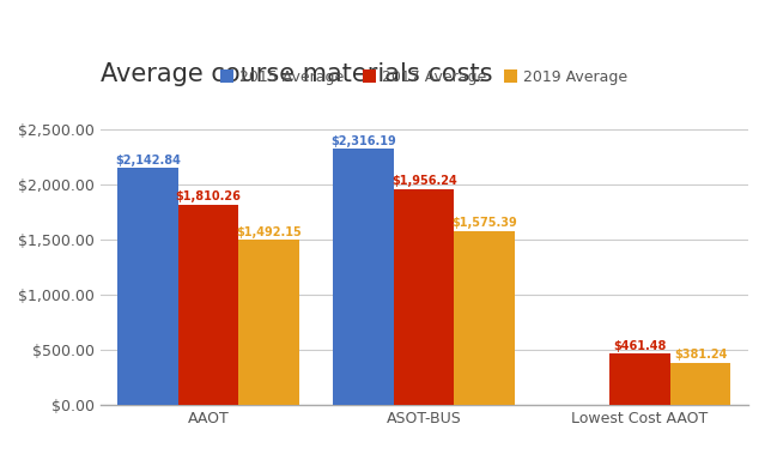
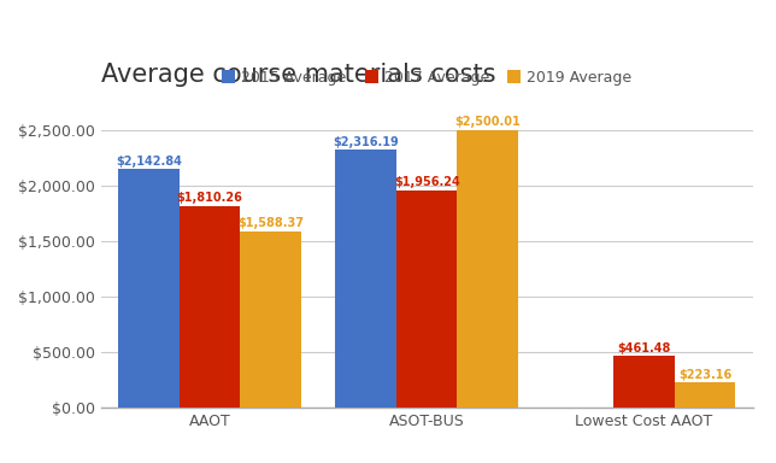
2019 Average/AAOT: $1,492.15 -> $1,588.37
2019 Average/ASOT-BUS: $1,575.39 -> $2,500.01
2019 Average/Lowest Cost AAOT: $381.24 -> $223.16
